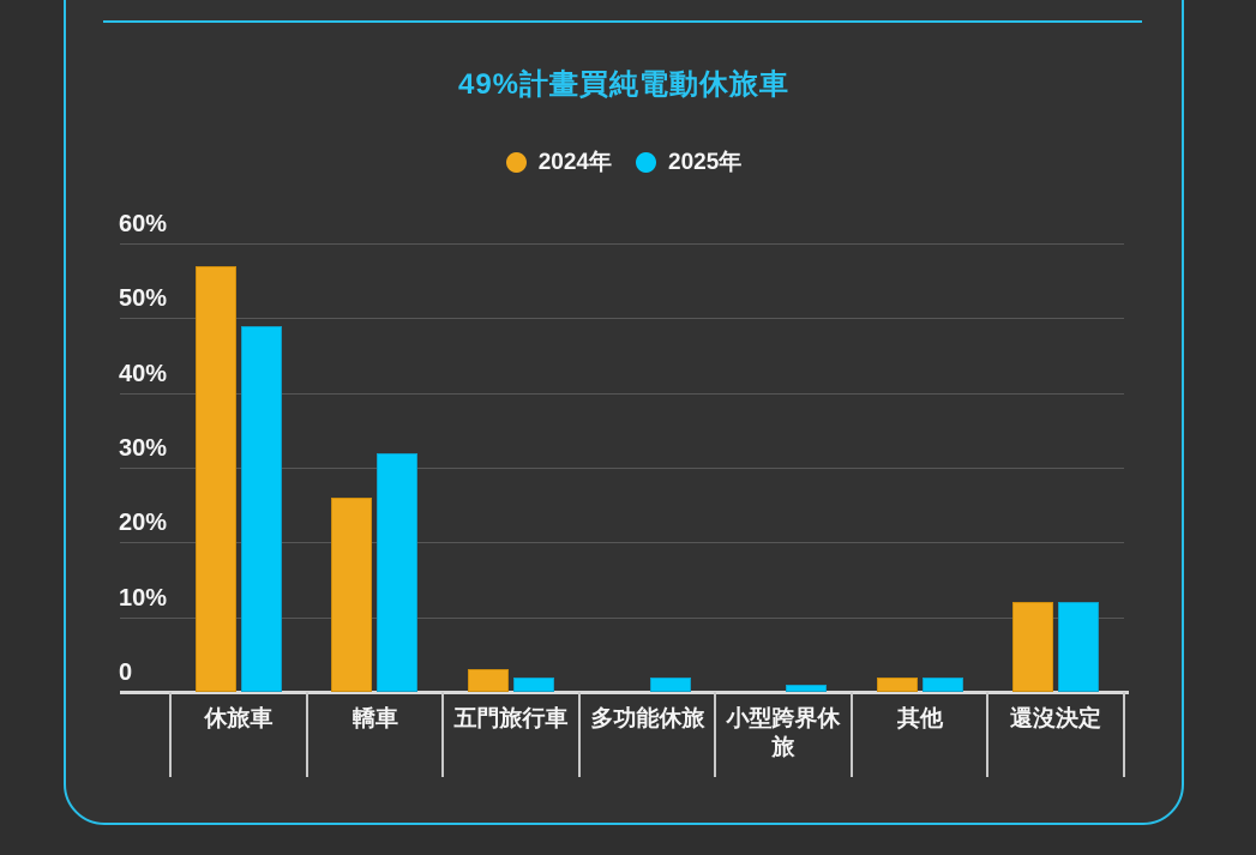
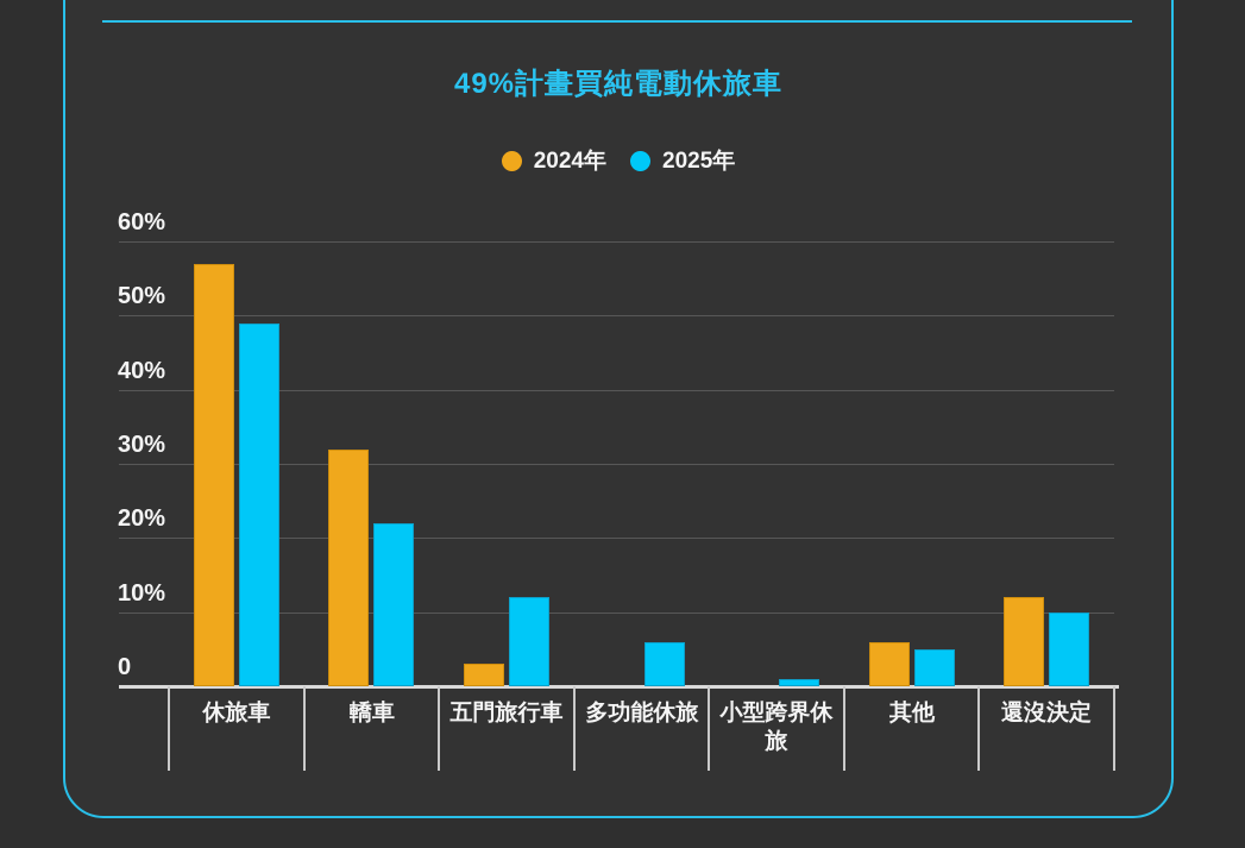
2024年/轎車: 26% -> 32%
2025年/轎車: 32% -> 22%
2025年/五門旅行車: 2% -> 12%
2025年/多功能休旅: 2% -> 6%
2024年/其他: 2% -> 6%
2025年/其他: 2% -> 5%
2025年/還沒決定: 12% -> 10%
